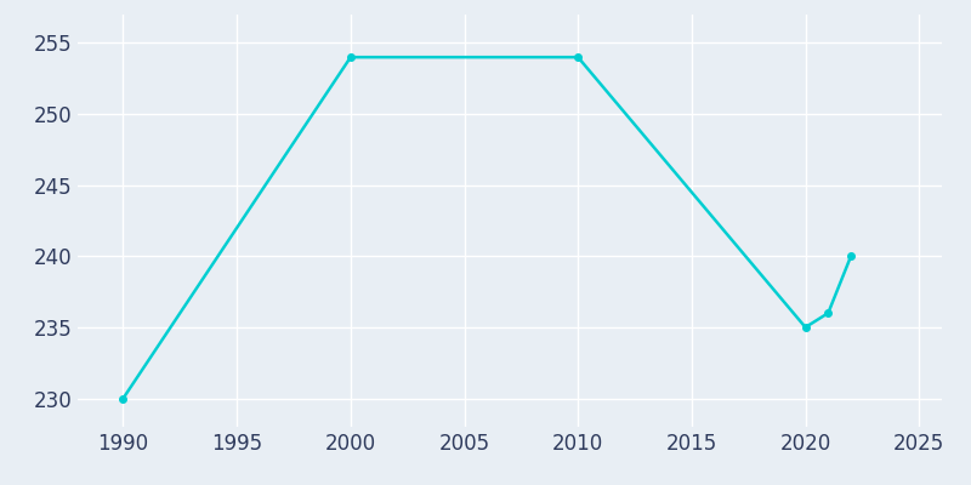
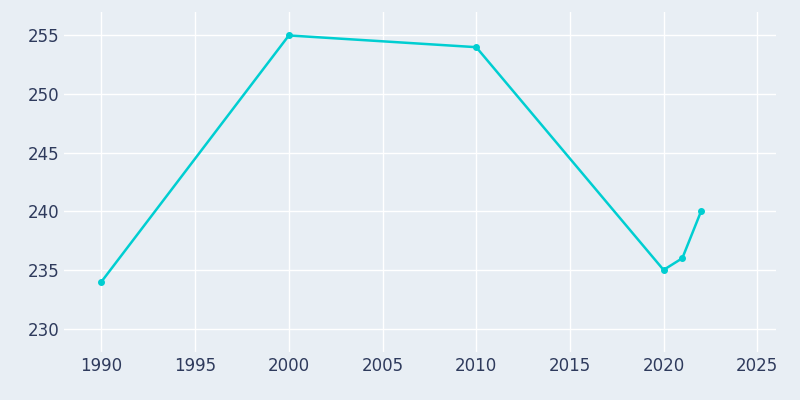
1990: 230 -> 234
2000: 254 -> 255
